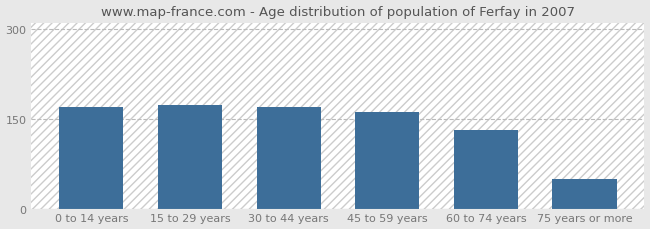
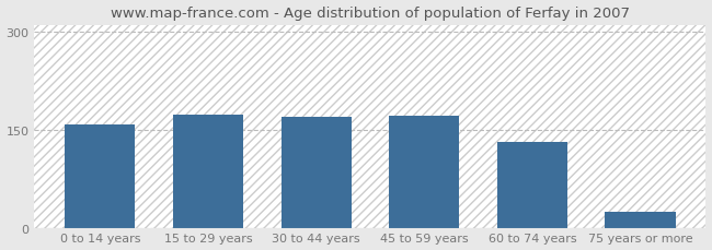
0 to 14 years: 170 -> 158
45 to 59 years: 162 -> 172
75 years or more: 50 -> 24
